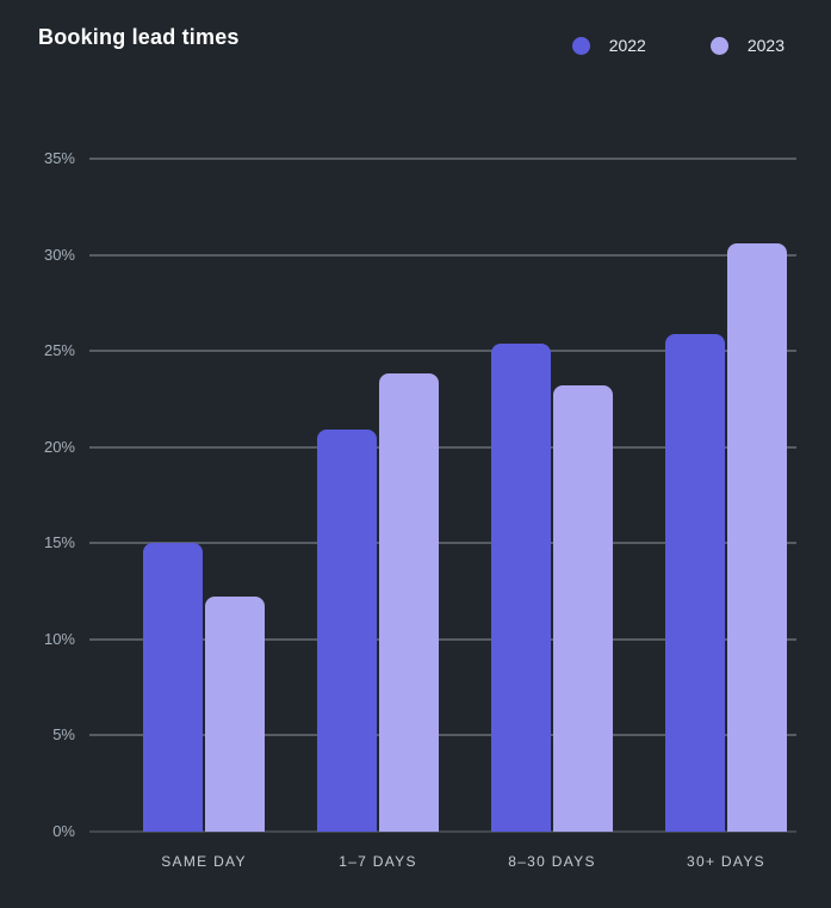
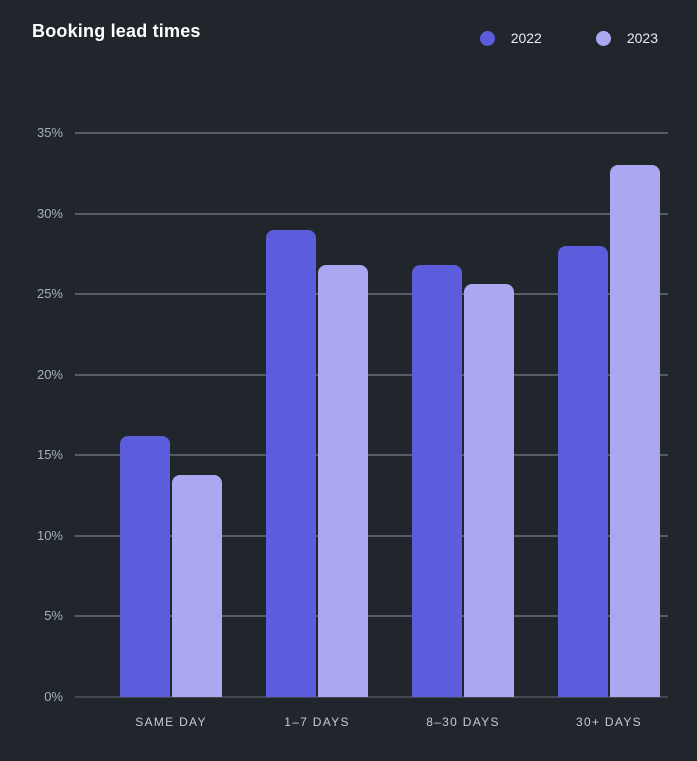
2022/SAME DAY: 15.0% -> 16.2%
2023/SAME DAY: 12.2% -> 13.8%
2022/1–7 DAYS: 20.9% -> 29.0%
2023/1–7 DAYS: 23.8% -> 26.8%
2022/8–30 DAYS: 25.4% -> 26.8%
2023/8–30 DAYS: 23.2% -> 25.6%
2022/30+ DAYS: 25.9% -> 28.0%
2023/30+ DAYS: 30.6% -> 33.0%
